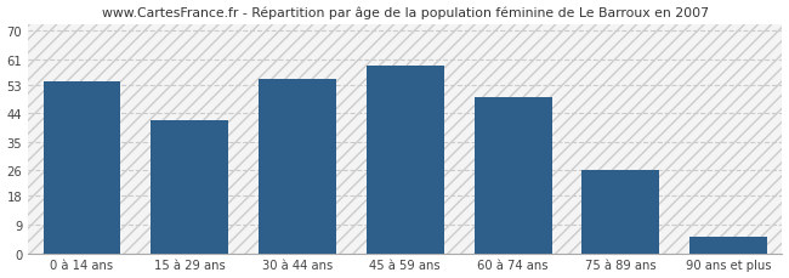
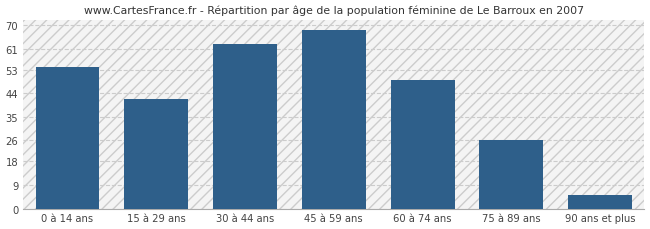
30 à 44 ans: 55 -> 63
45 à 59 ans: 59 -> 68
